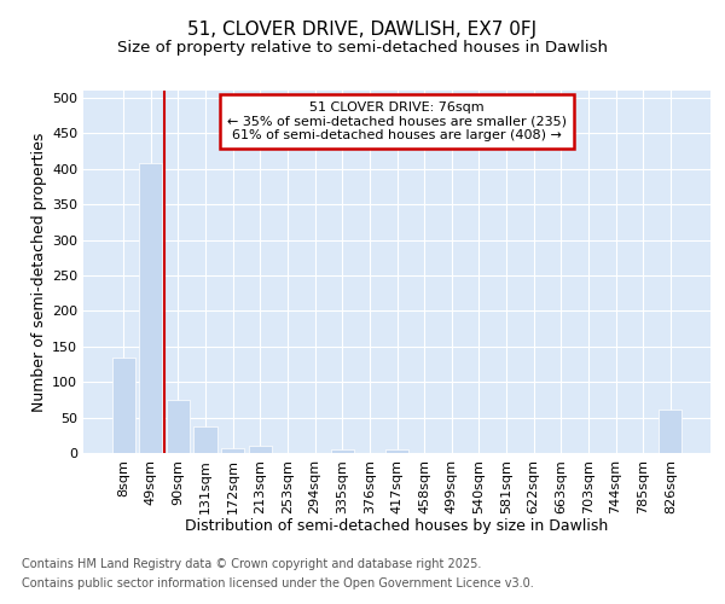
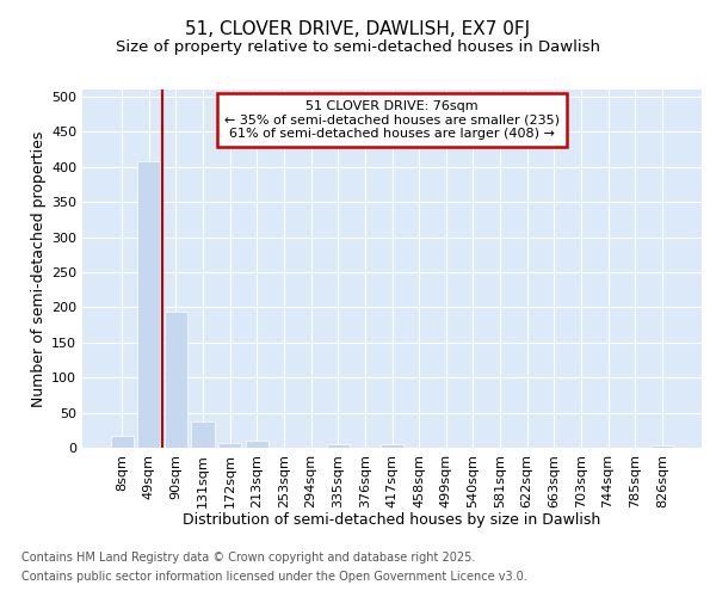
8sqm: 134 -> 17
90sqm: 74 -> 193
826sqm: 62 -> 4
